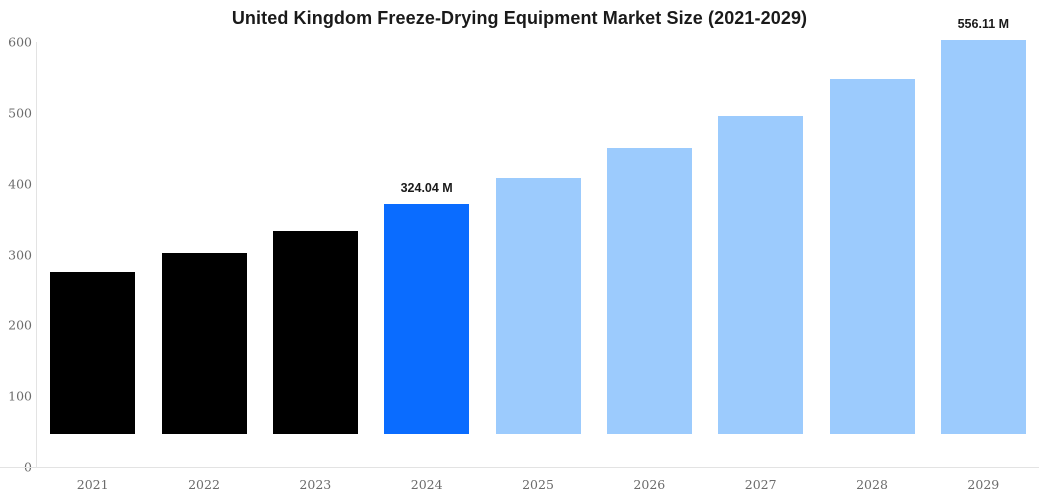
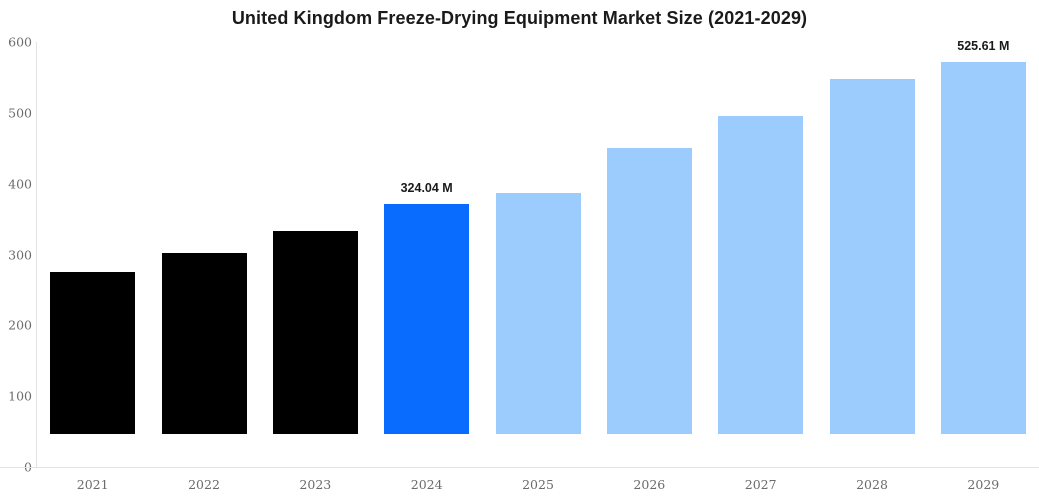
2025: 360 -> 340
2029: 556.11 -> 525.61
